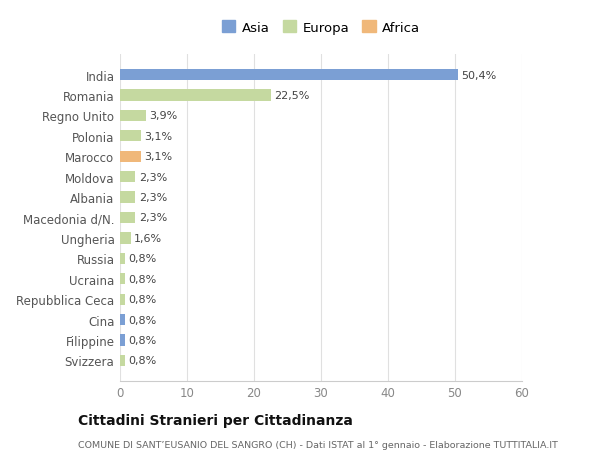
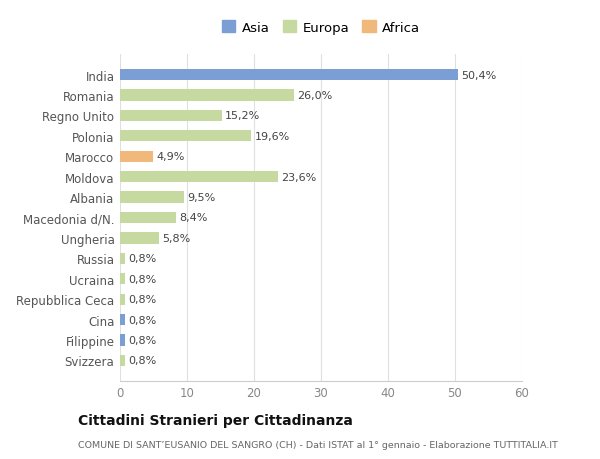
Romania: 22,5% -> 26,0%
Regno Unito: 3,9% -> 15,2%
Polonia: 3,1% -> 19,6%
Marocco: 3,1% -> 4,9%
Moldova: 2,3% -> 23,6%
Albania: 2,3% -> 9,5%
Macedonia d/N.: 2,3% -> 8,4%
Ungheria: 1,6% -> 5,8%
